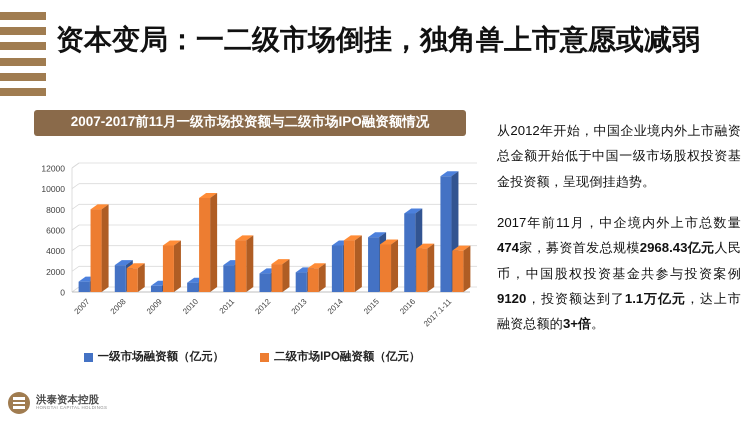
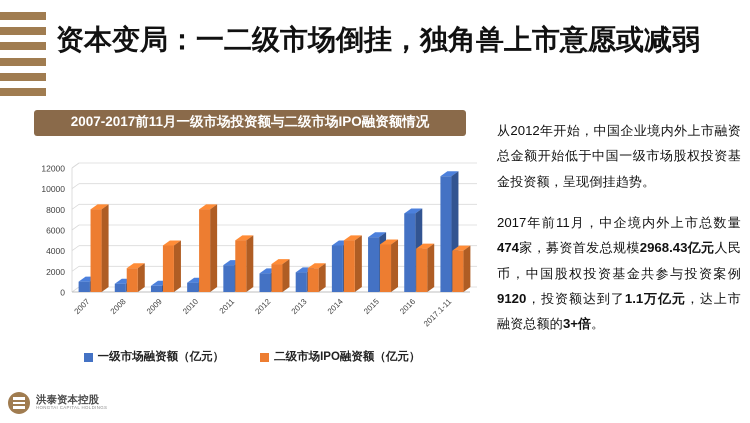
一级市场融资额（亿元）/2008: 2600 -> 800
二级市场IPO融资额（亿元）/2010: 9100 -> 8000
